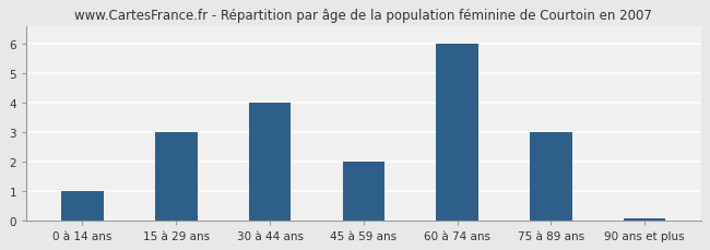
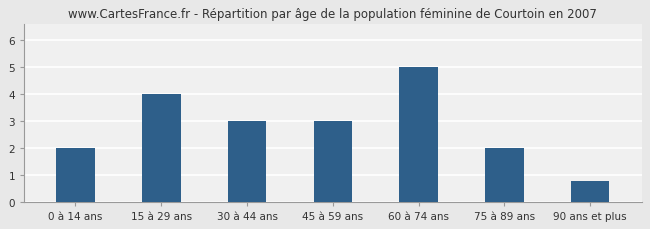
0 à 14 ans: 1.00 -> 2.00
15 à 29 ans: 3.00 -> 4.00
30 à 44 ans: 4.00 -> 3.00
45 à 59 ans: 2.00 -> 3.00
60 à 74 ans: 6.00 -> 5.00
75 à 89 ans: 3.00 -> 2.00
90 ans et plus: 0.07 -> 0.75
